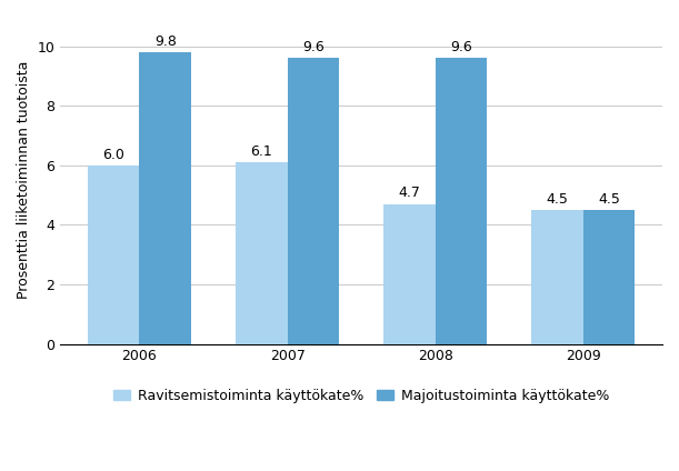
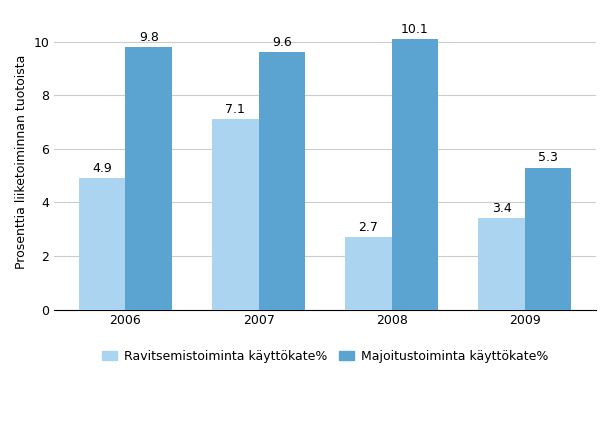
Ravitsemistoiminta käyttökate%/2006: 6.0 -> 4.9
Ravitsemistoiminta käyttökate%/2007: 6.1 -> 7.1
Ravitsemistoiminta käyttökate%/2008: 4.7 -> 2.7
Majoitustoiminta käyttökate%/2008: 9.6 -> 10.1
Ravitsemistoiminta käyttökate%/2009: 4.5 -> 3.4
Majoitustoiminta käyttökate%/2009: 4.5 -> 5.3
